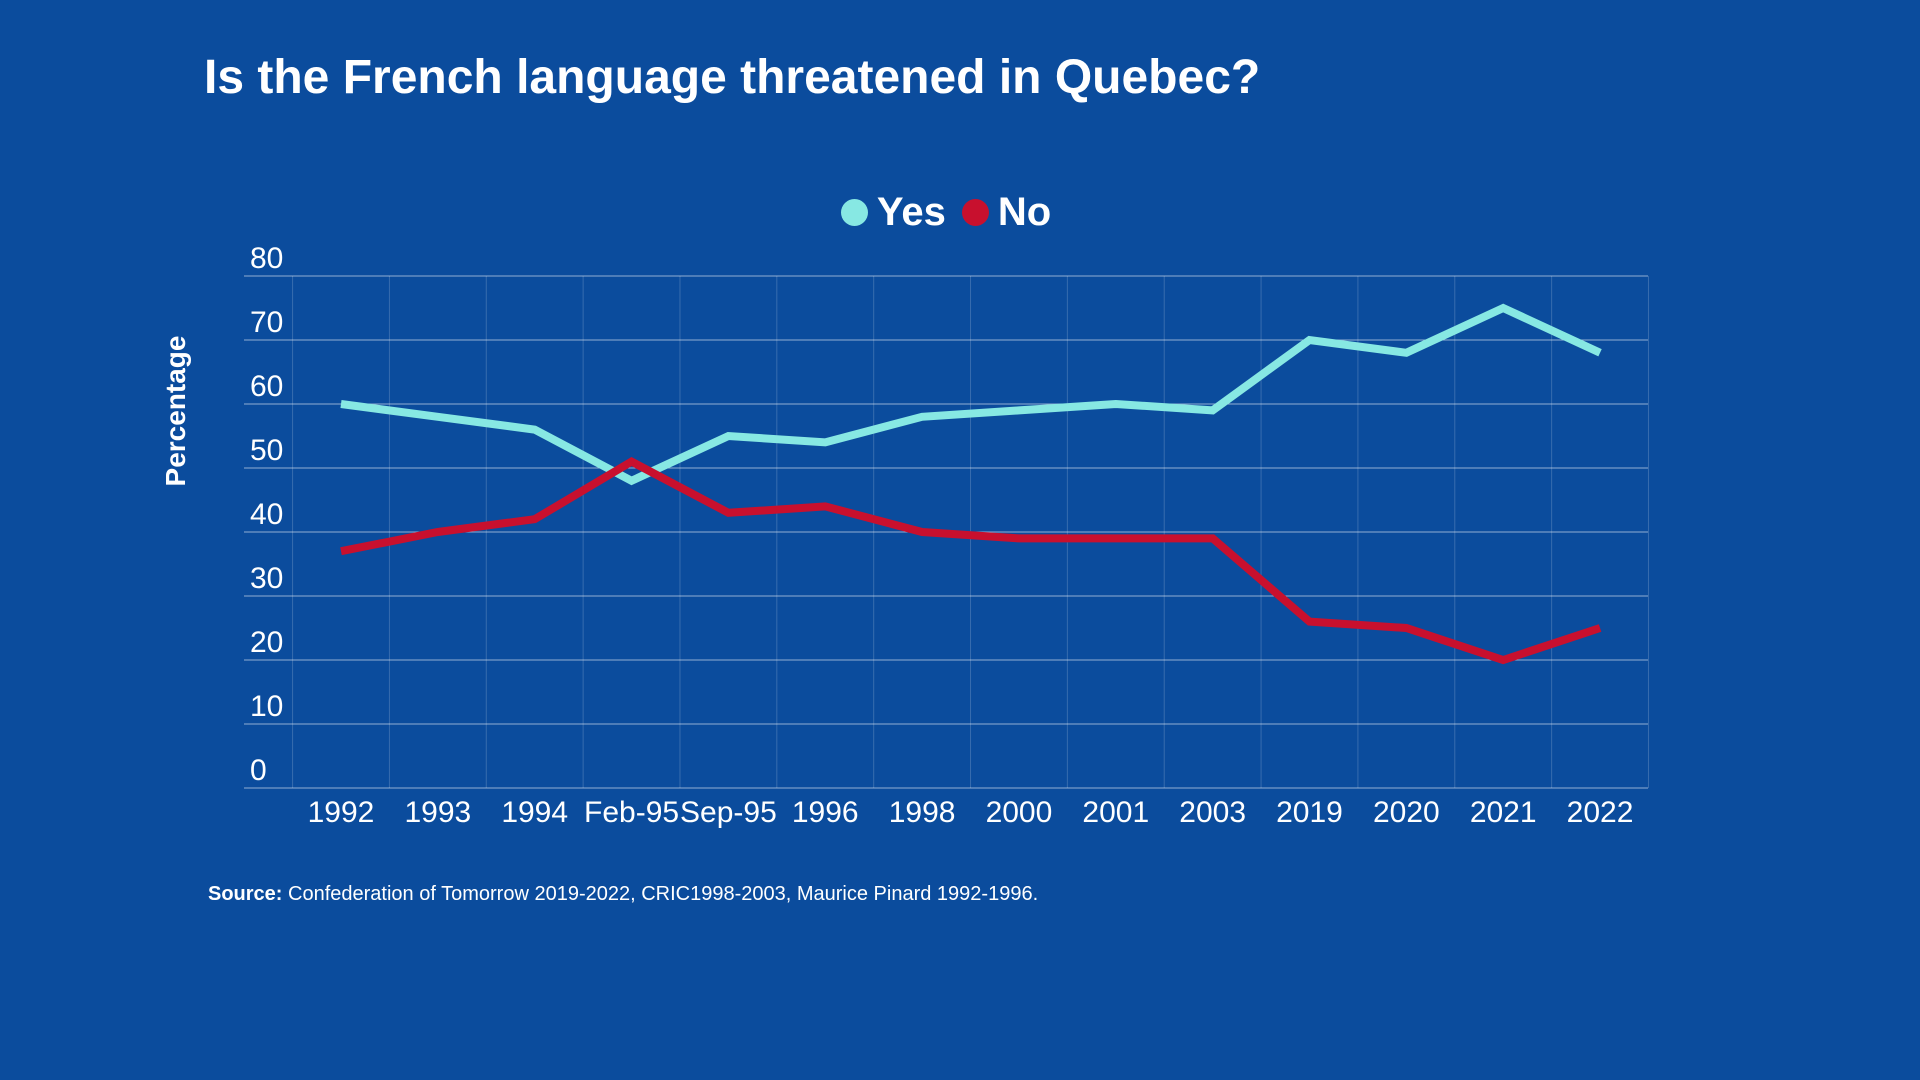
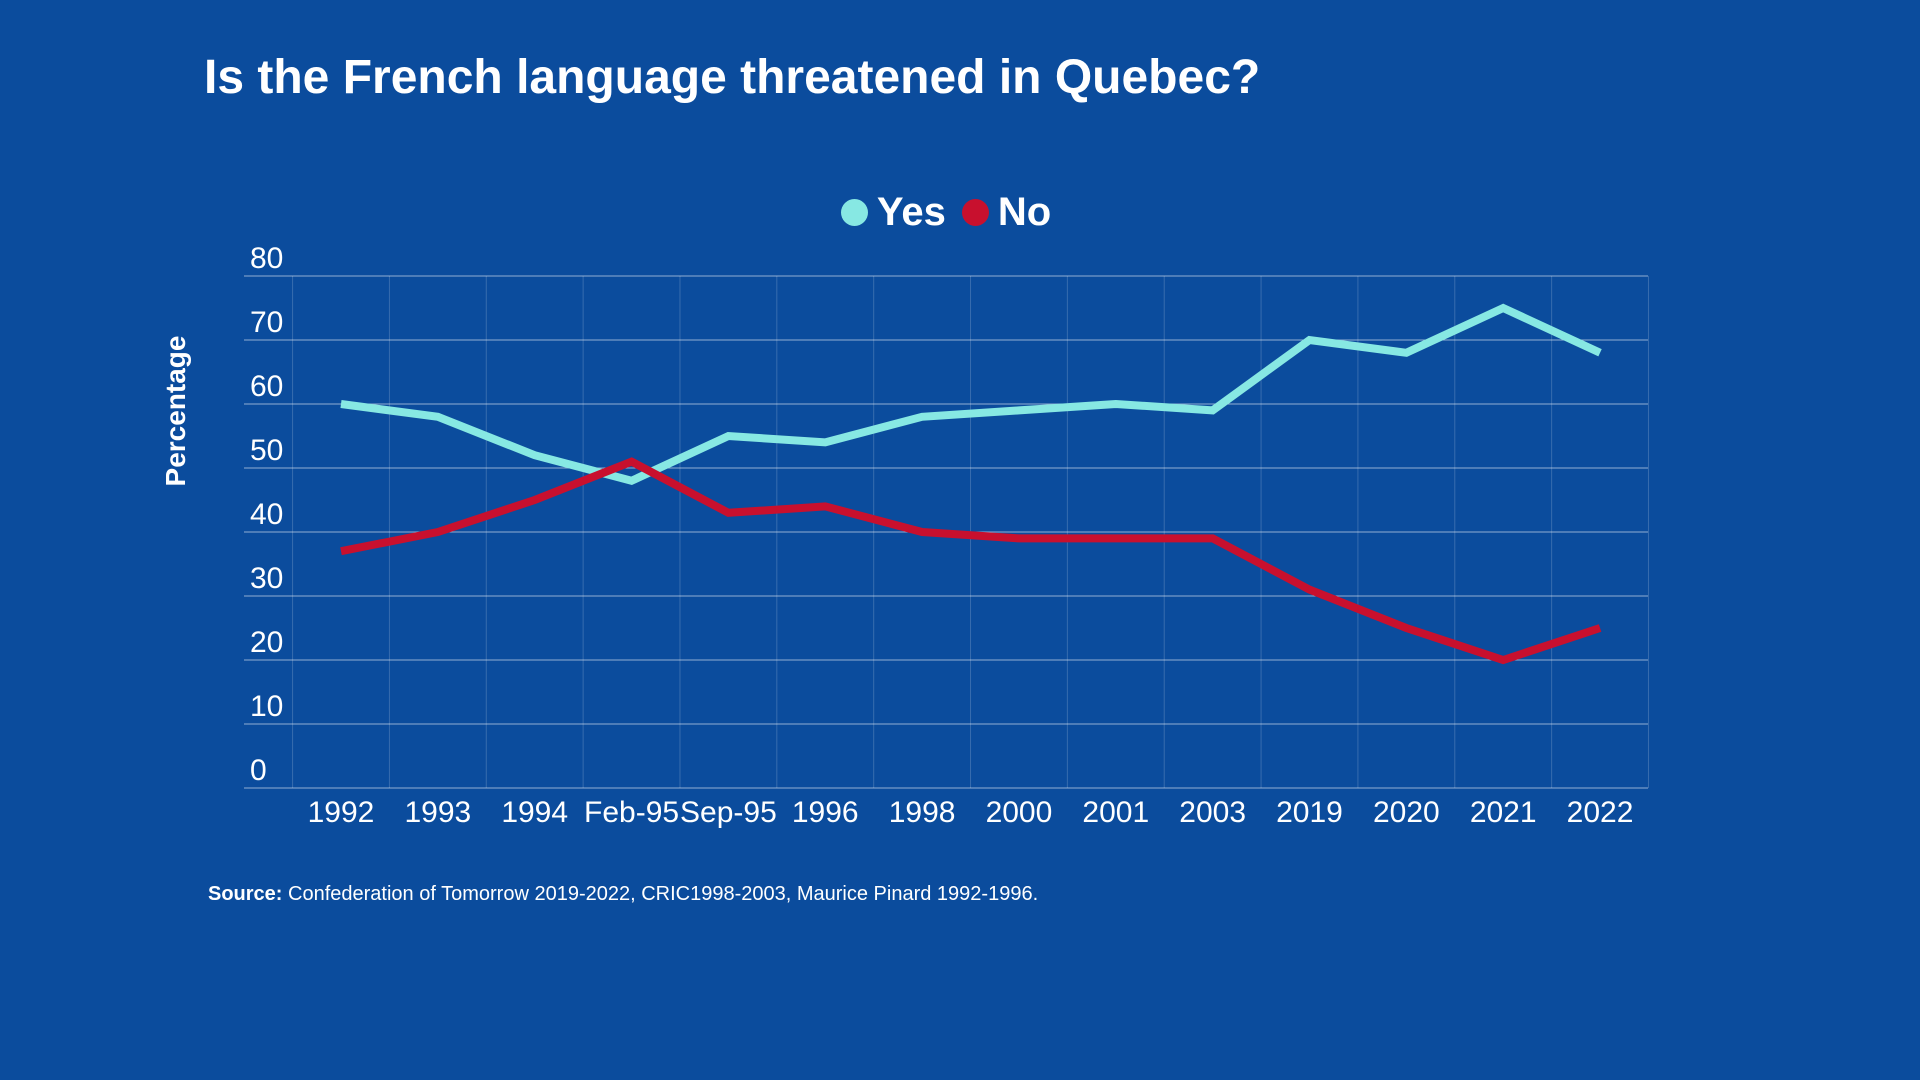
Yes/1994: 56 -> 52
No/1994: 42 -> 45
No/2019: 26 -> 31
